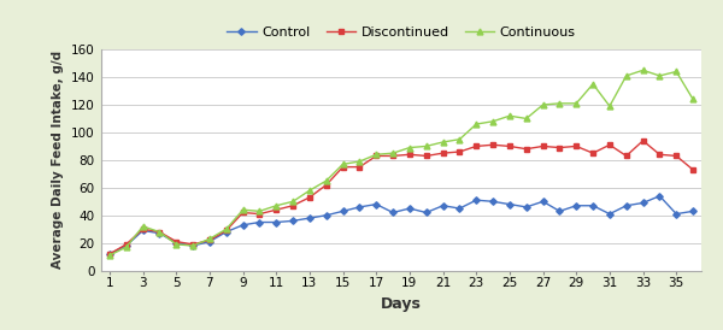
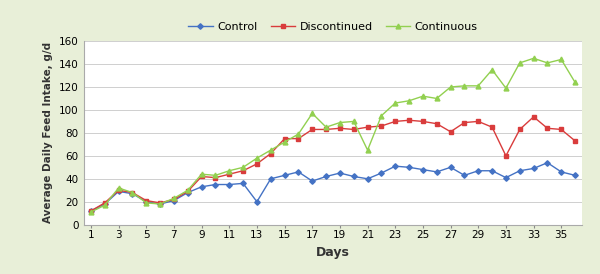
Control/13: 38 -> 20
Continuous/15: 77 -> 72
Control/17: 48 -> 38
Continuous/17: 84 -> 97
Control/21: 47 -> 40
Continuous/21: 93 -> 65
Discontinued/27: 90 -> 81
Discontinued/31: 91 -> 60
Control/35: 41 -> 46
